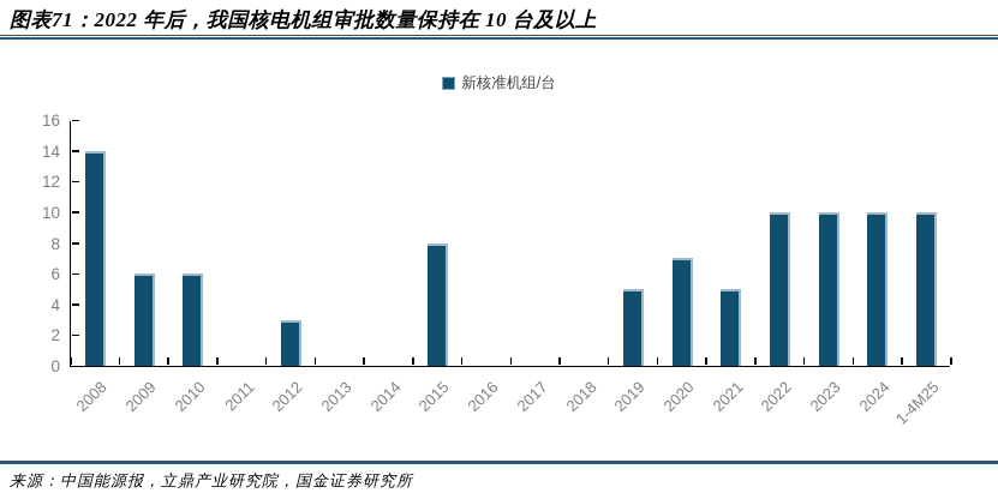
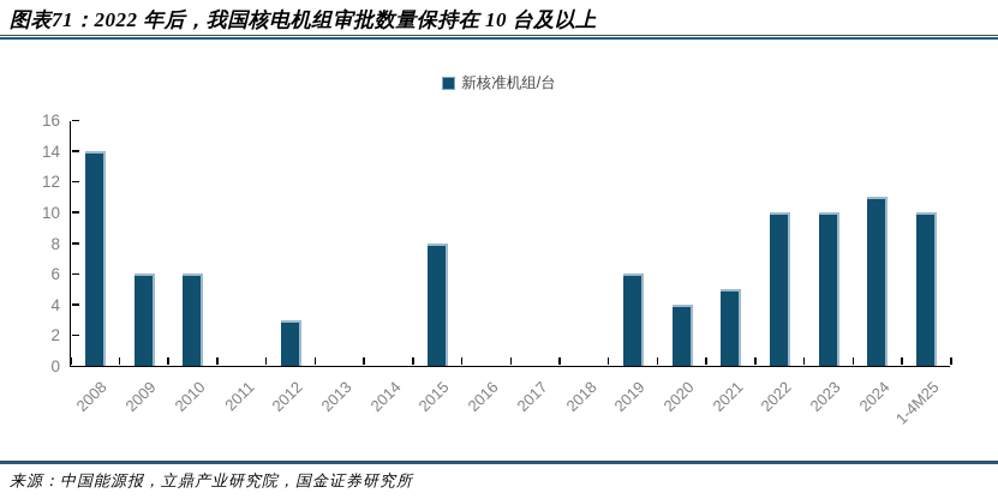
2019: 5 -> 6
2020: 7 -> 4
2024: 10 -> 11
